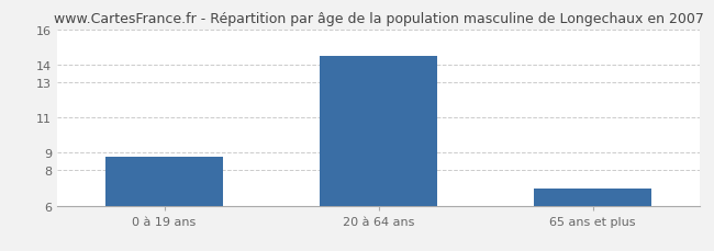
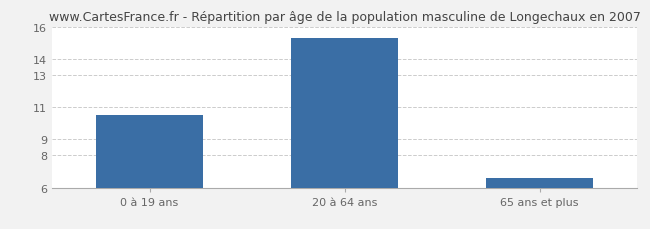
0 à 19 ans: 8.8 -> 10.5
20 à 64 ans: 14.5 -> 15.3
65 ans et plus: 7.0 -> 6.6
